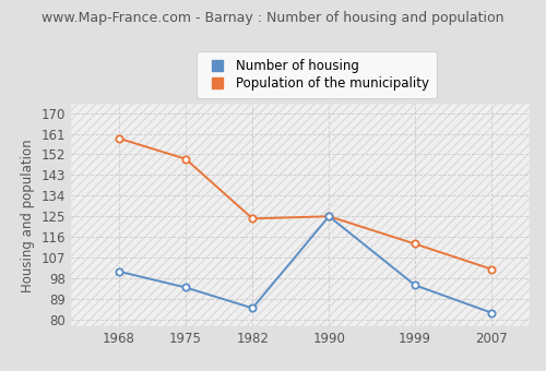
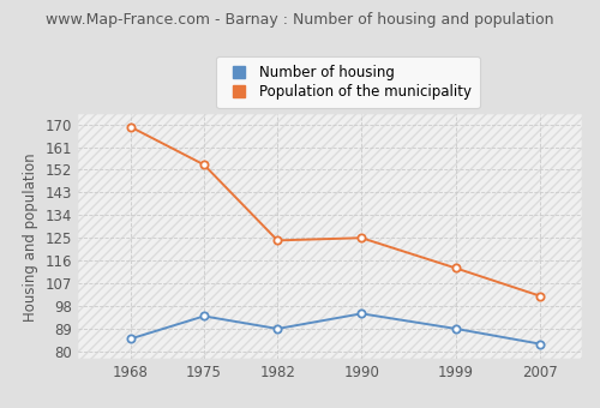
Number of housing/1968: 101 -> 85
Population of the municipality/1968: 159 -> 169
Population of the municipality/1975: 150 -> 154
Number of housing/1982: 85 -> 89
Number of housing/1990: 125 -> 95
Number of housing/1999: 95 -> 89
